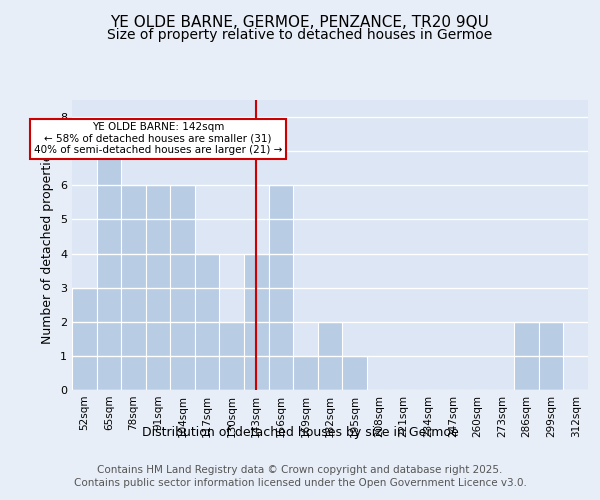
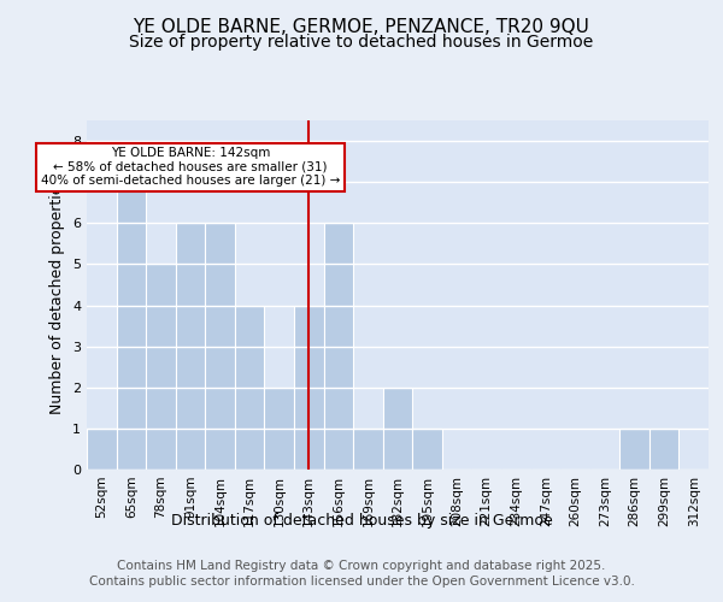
52sqm: 3 -> 1
78sqm: 6 -> 5
286sqm: 2 -> 1
299sqm: 2 -> 1
